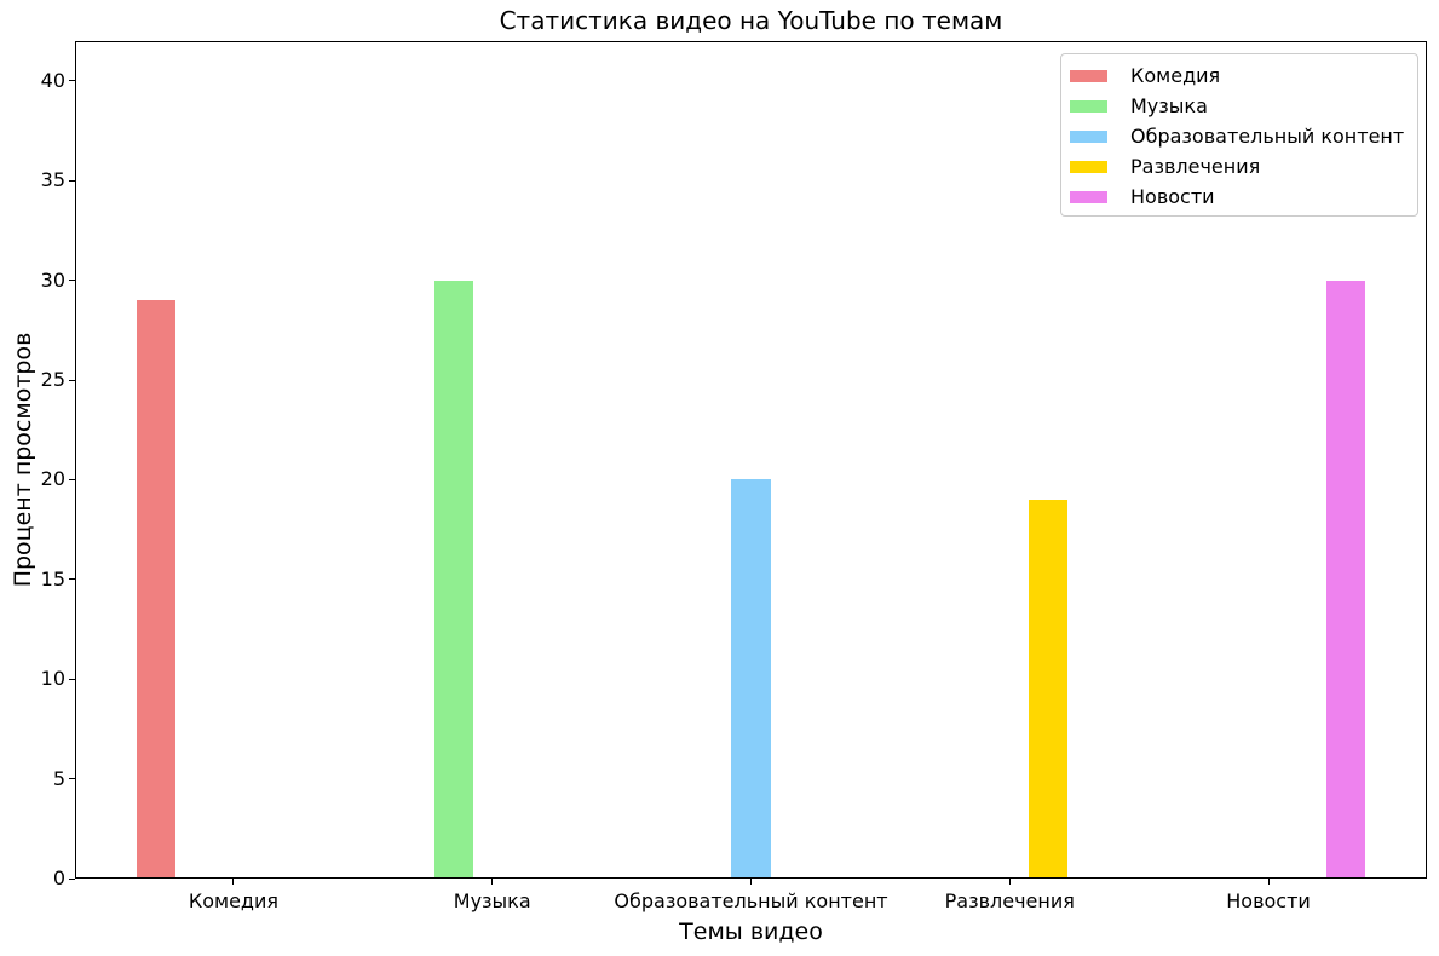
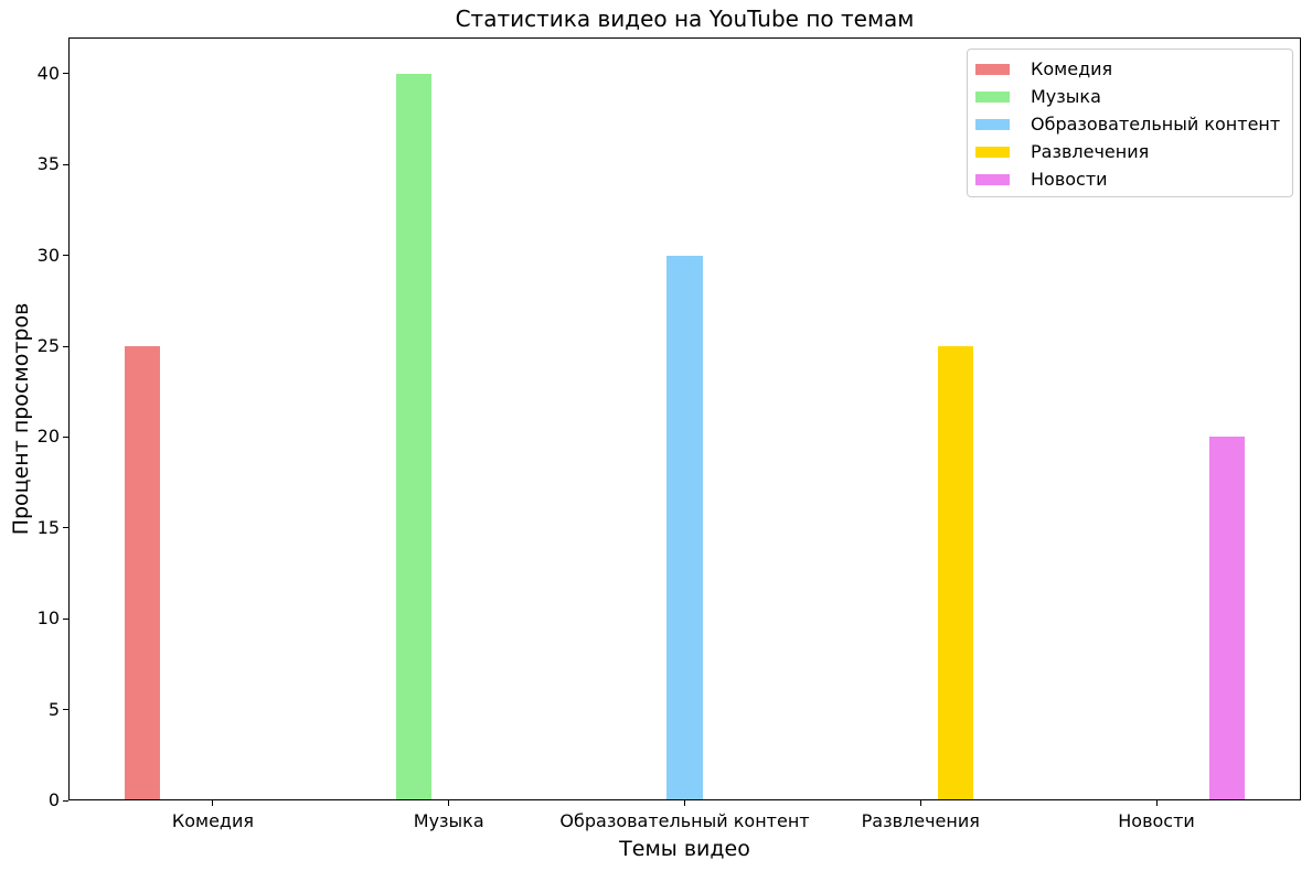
Комедия/Комедия: 29 -> 25
Музыка/Музыка: 30 -> 40
Образовательный контент/Образовательный контент: 20 -> 30
Развлечения/Развлечения: 19 -> 25
Новости/Новости: 30 -> 20
